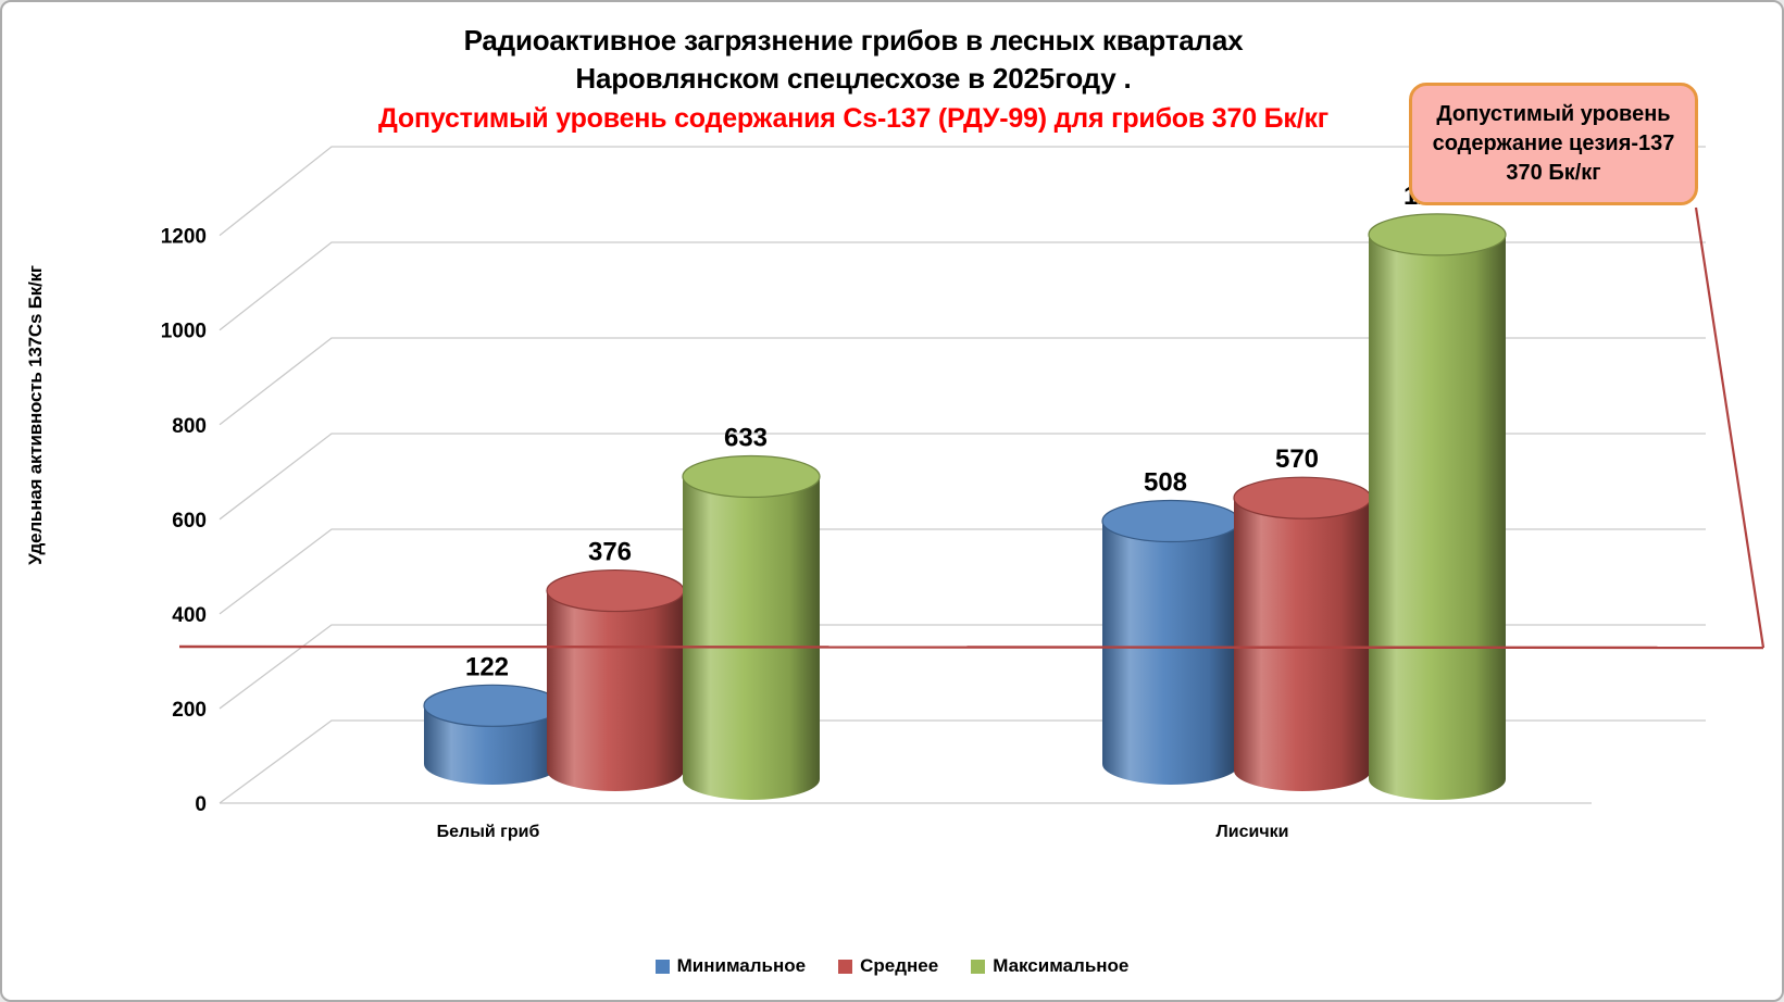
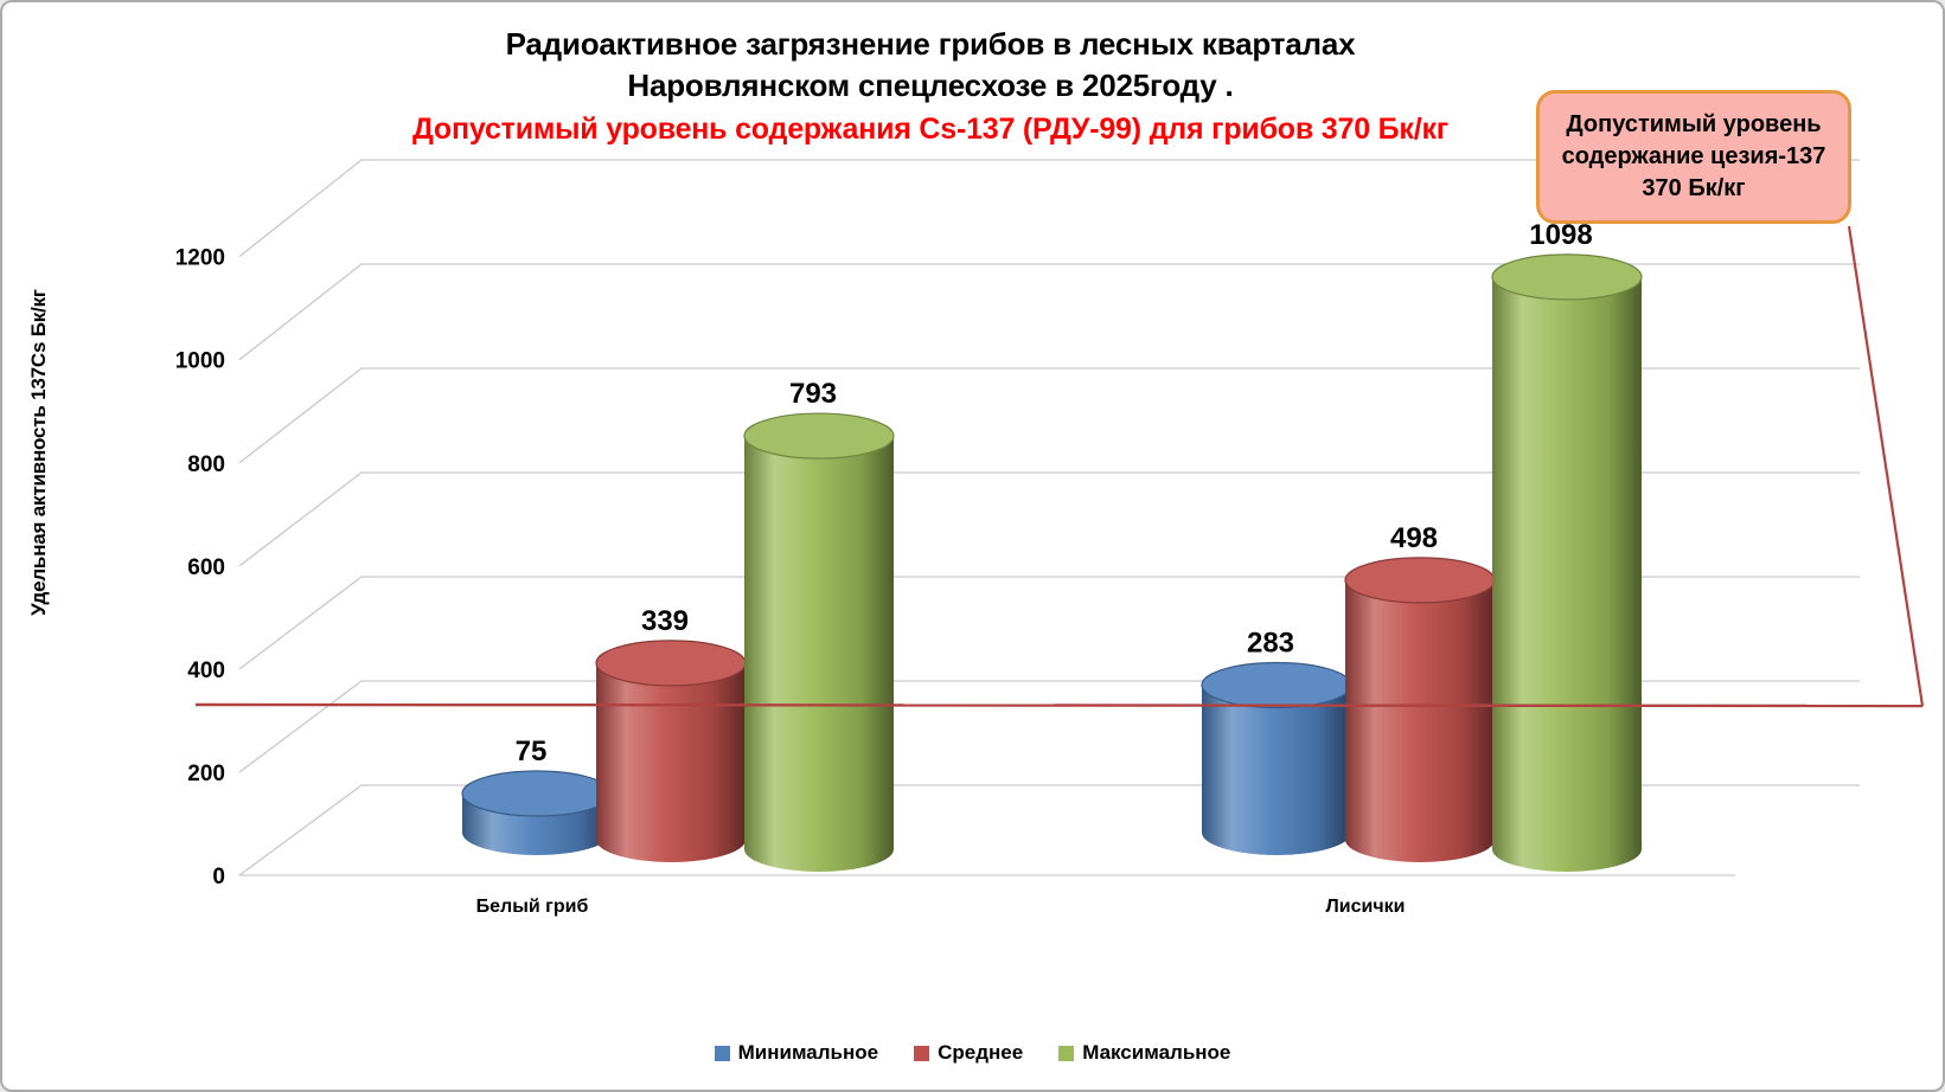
Минимальное/Белый гриб: 122 -> 75
Среднее/Белый гриб: 376 -> 339
Максимальное/Белый гриб: 633 -> 793
Минимальное/Лисички: 508 -> 283
Среднее/Лисички: 570 -> 498
Максимальное/Лисички: 1139 -> 1098
